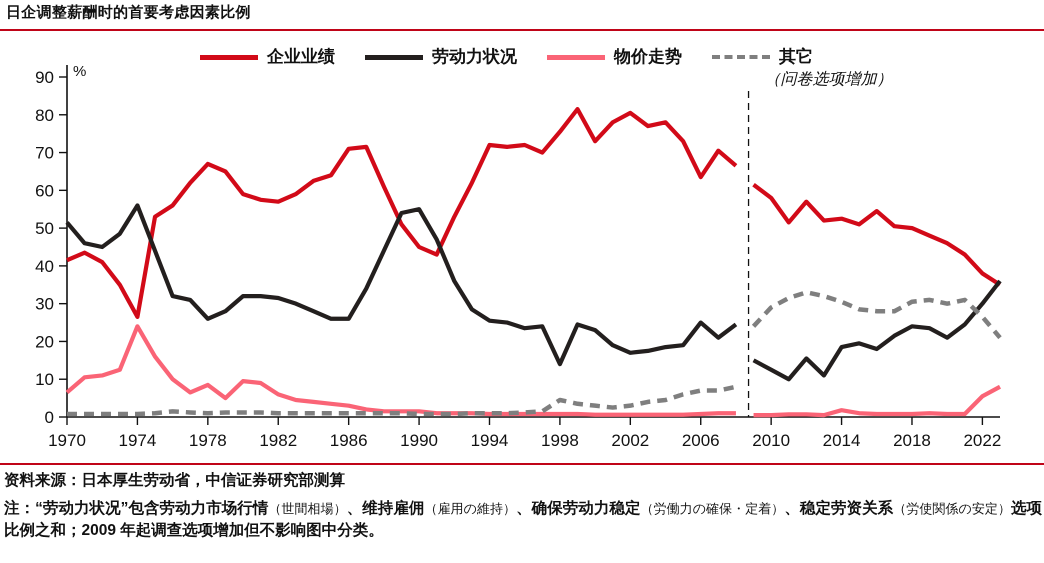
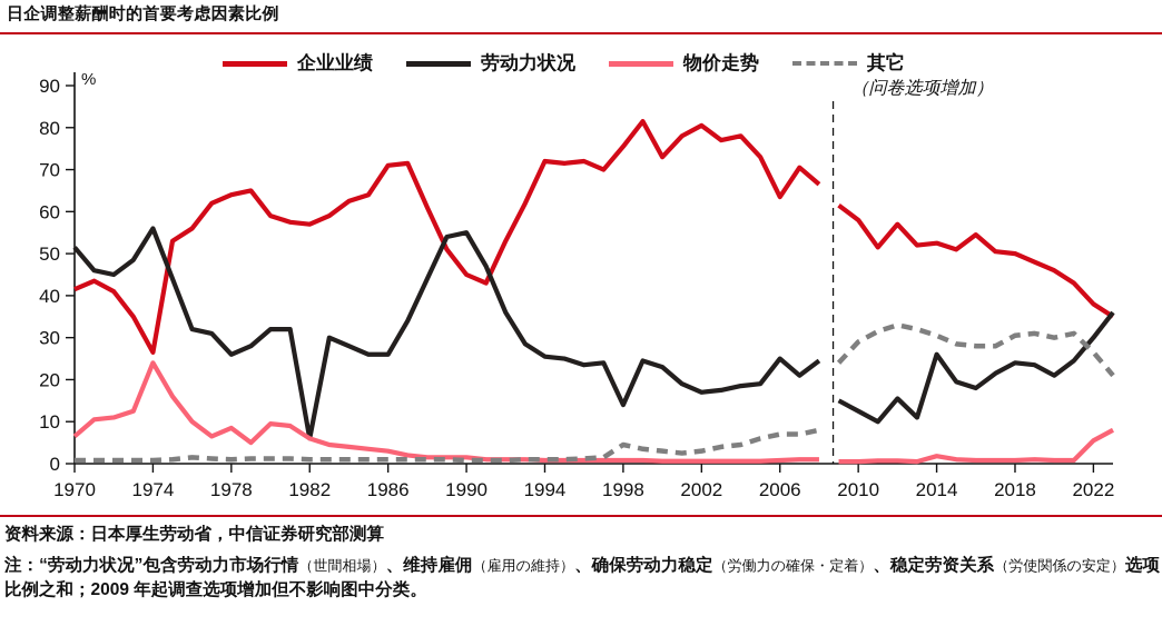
企业业绩/1978: 67 -> 64
劳动力状况/1982: 32 -> 6
劳动力状况/2014: 18 -> 26
